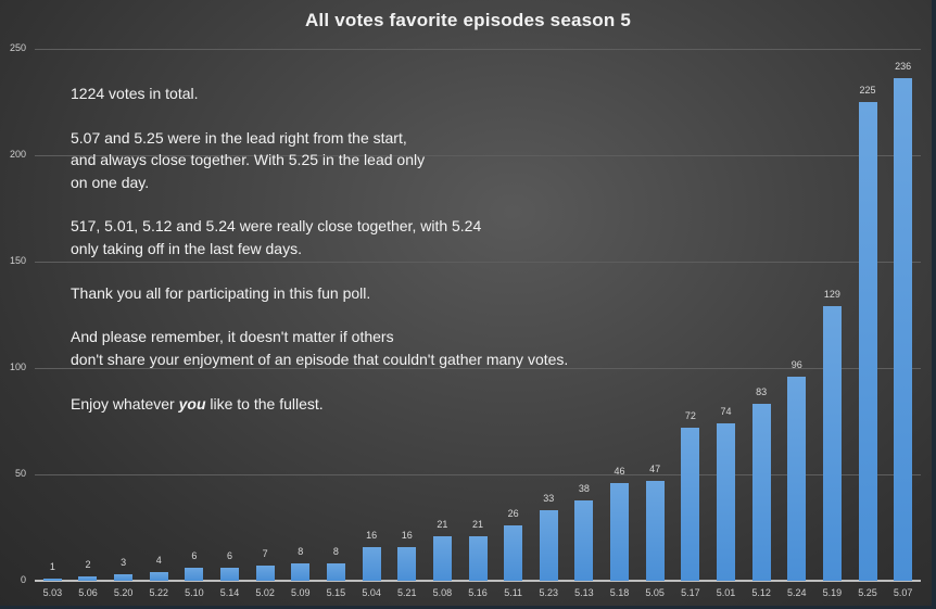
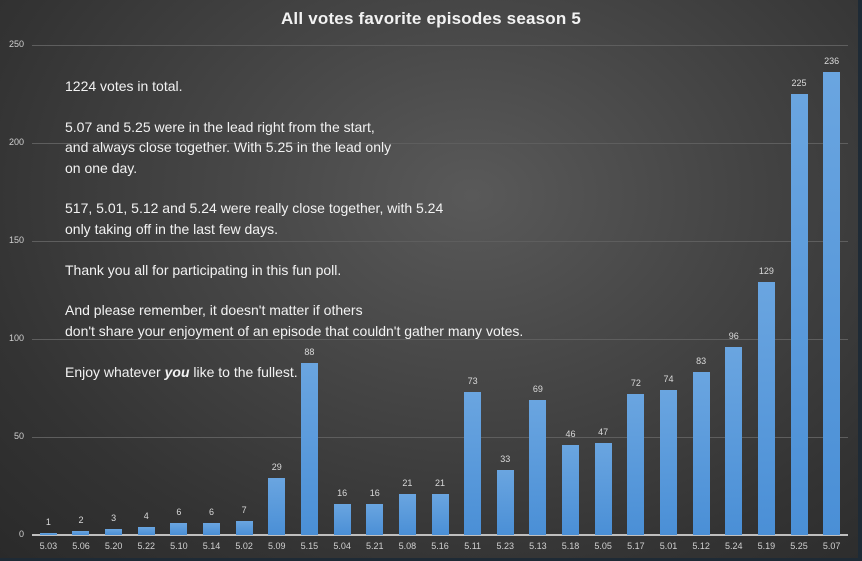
5.09: 8 -> 29
5.15: 8 -> 88
5.11: 26 -> 73
5.13: 38 -> 69
